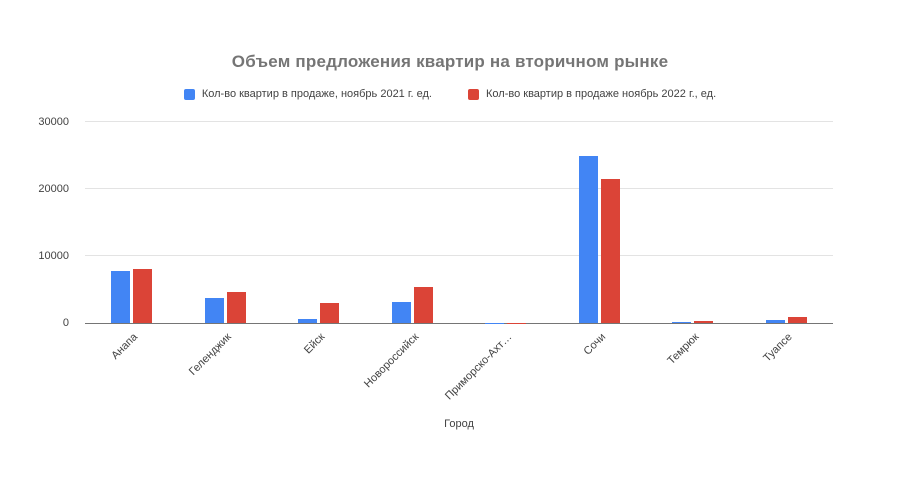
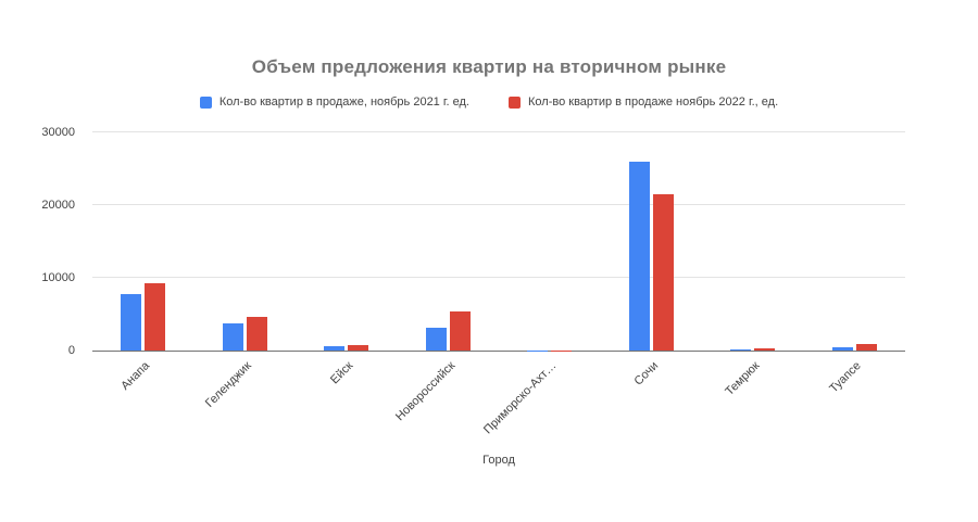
Кол-во квартир в продаже ноябрь 2022 г., ед./Анапа: 8000 -> 9000
Кол-во квартир в продаже ноябрь 2022 г., ед./Ейск: 3000 -> 1000
Кол-во квартир в продаже, ноябрь 2021 г. ед./Сочи: 25000 -> 26000
